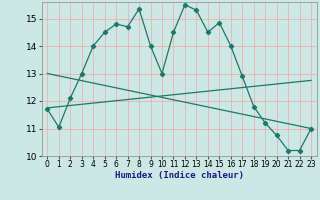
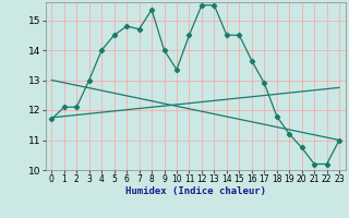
1: 11.05 -> 12.10
10: 13.00 -> 13.35
13: 15.30 -> 15.50
15: 14.85 -> 14.50
16: 14.00 -> 13.65
